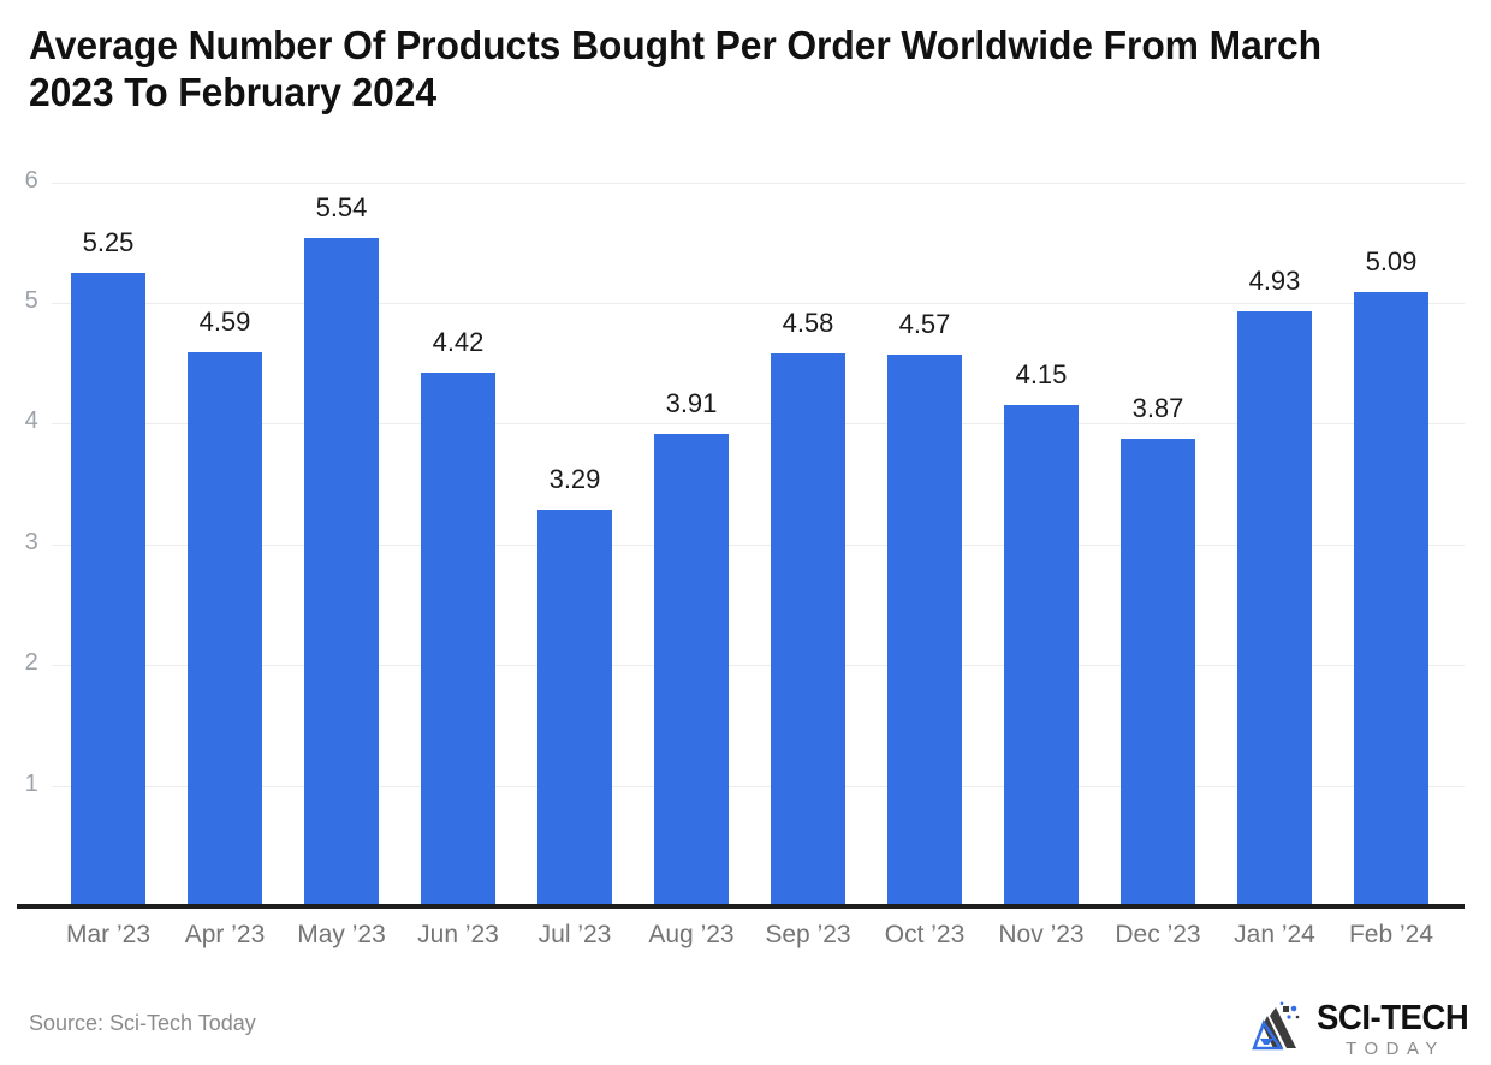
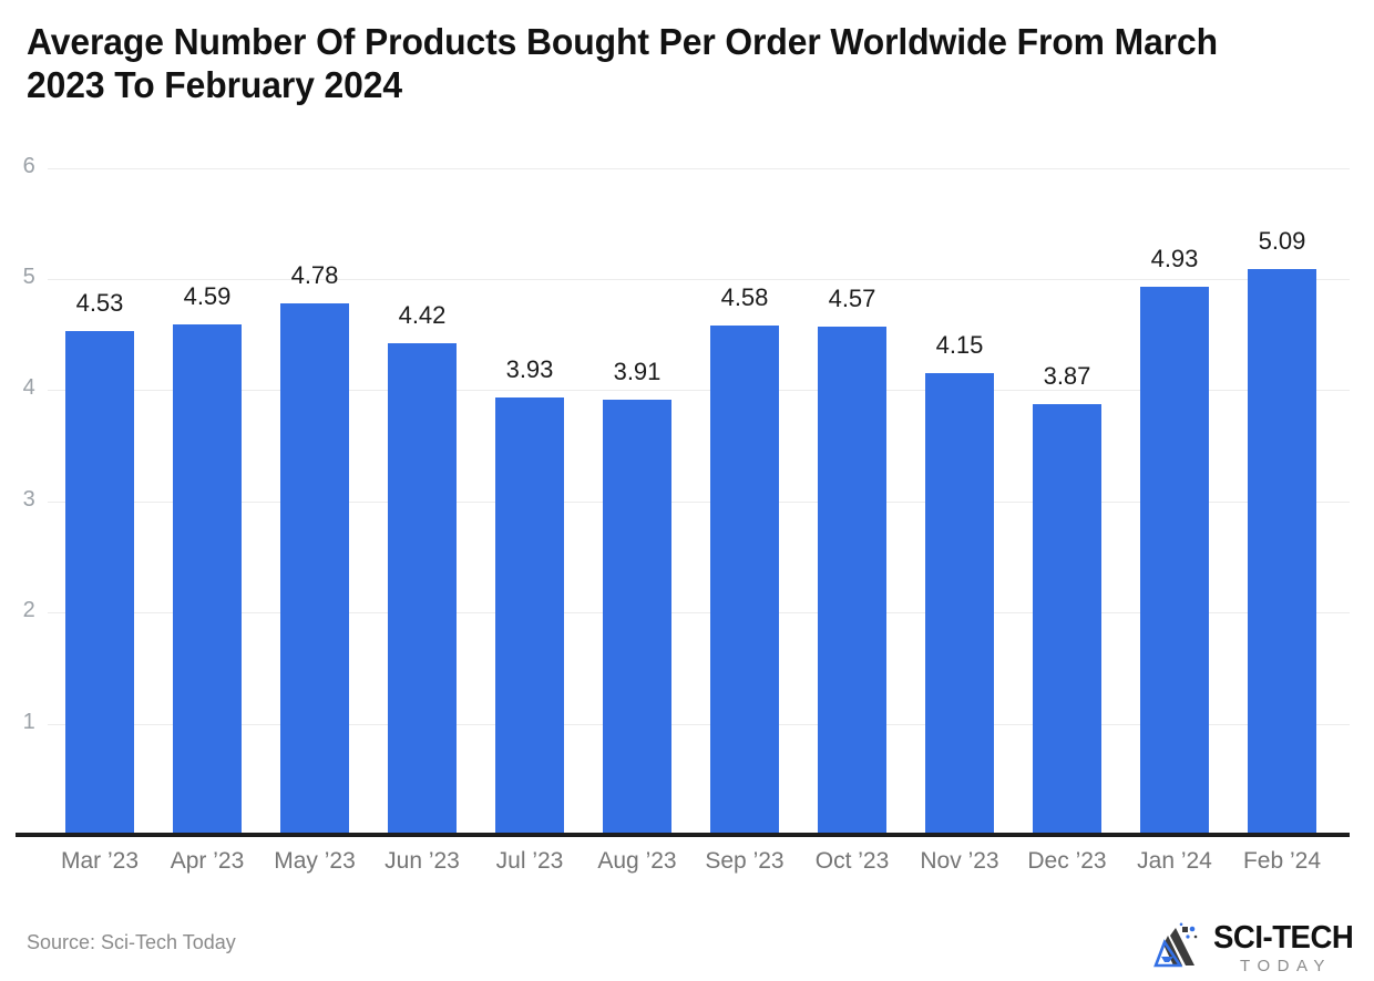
Mar ’23: 5.25 -> 4.53
May ’23: 5.54 -> 4.78
Jul ’23: 3.29 -> 3.93
